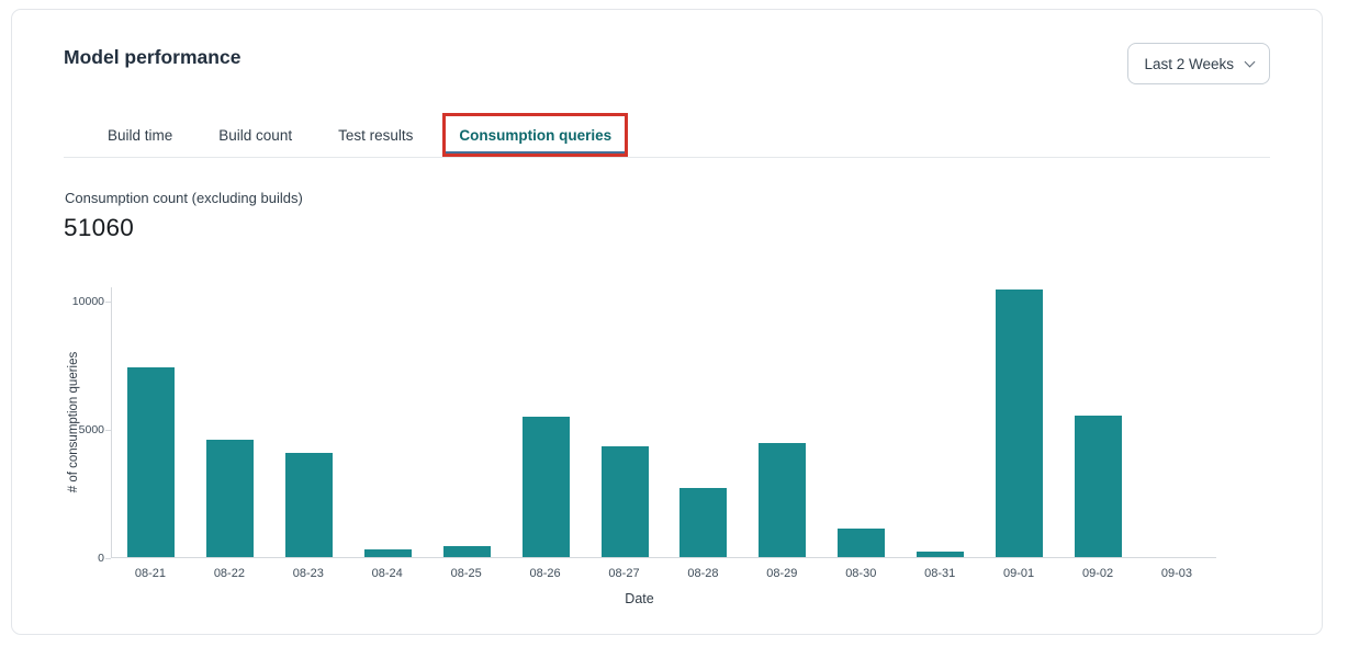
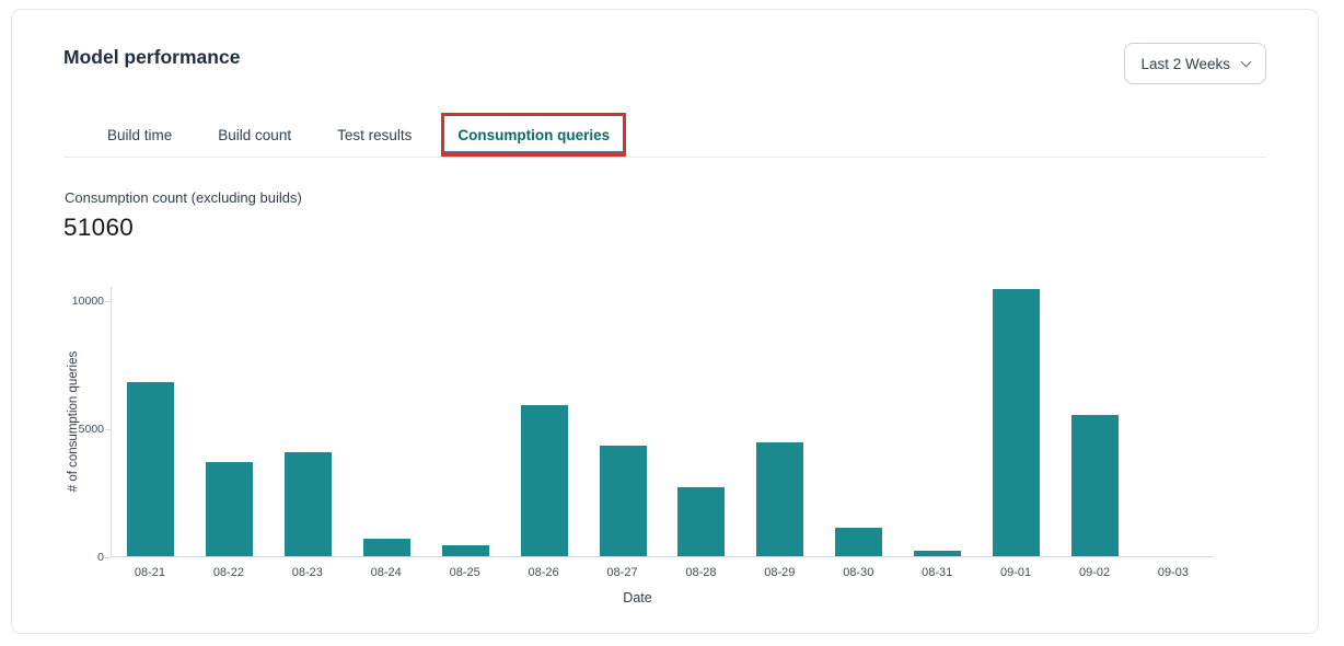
08-21: 7400 -> 6800
08-22: 4600 -> 3700
08-24: 300 -> 700
08-26: 5500 -> 5900
